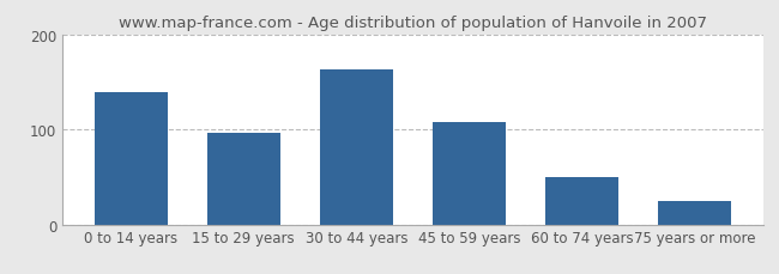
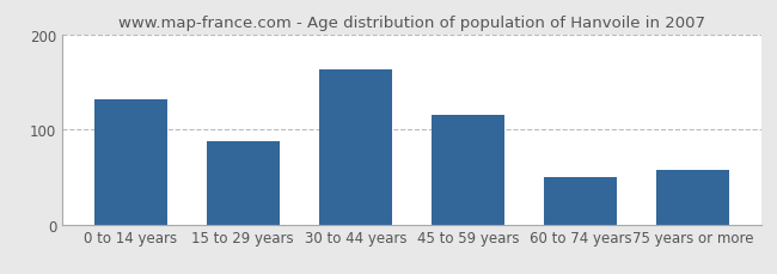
0 to 14 years: 140 -> 132
15 to 29 years: 97 -> 88
45 to 59 years: 108 -> 116
75 years or more: 25 -> 58
